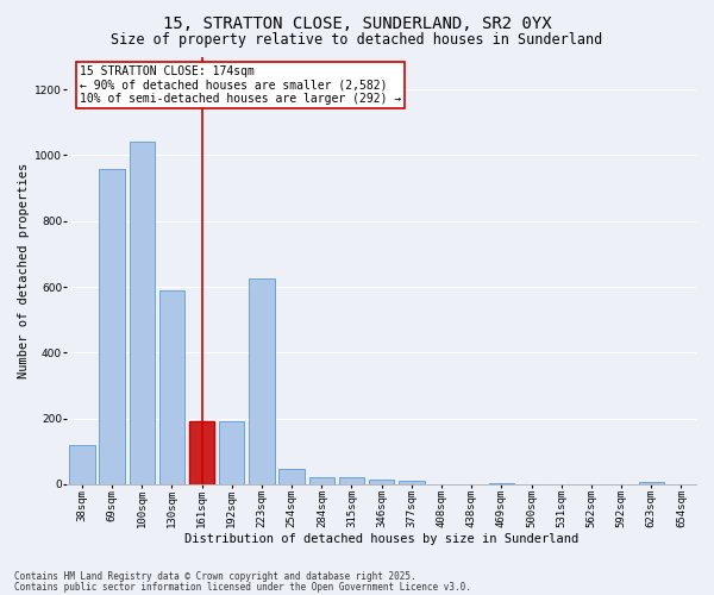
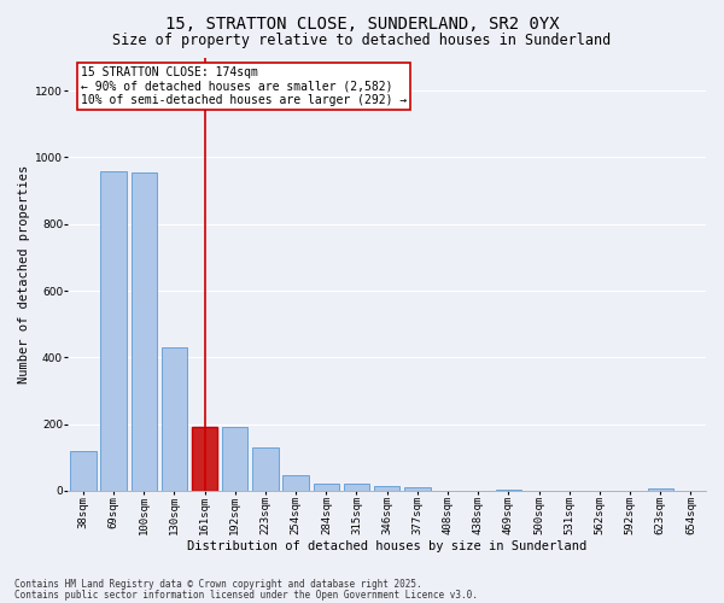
100sqm: 1040 -> 955
130sqm: 590 -> 430
223sqm: 625 -> 130
